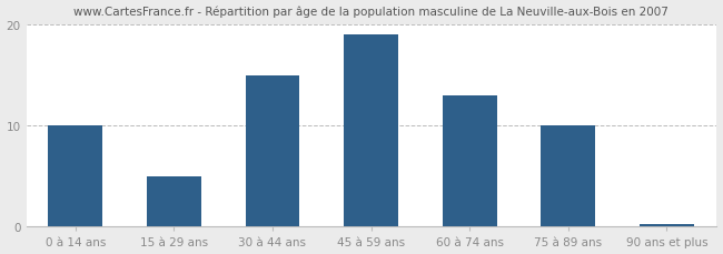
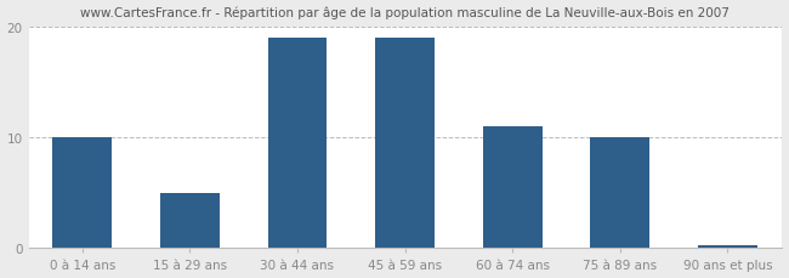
30 à 44 ans: 15.0 -> 19.0
60 à 74 ans: 13.0 -> 11.0
